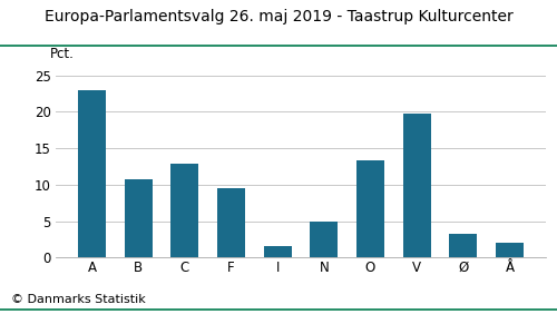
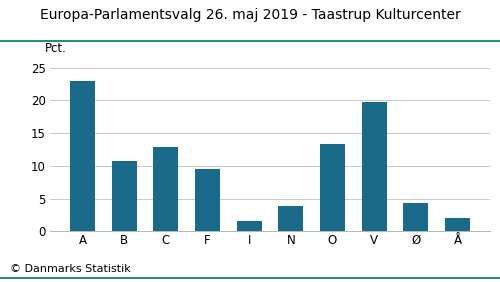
N: 5.0 -> 3.9
Ø: 3.2 -> 4.3
